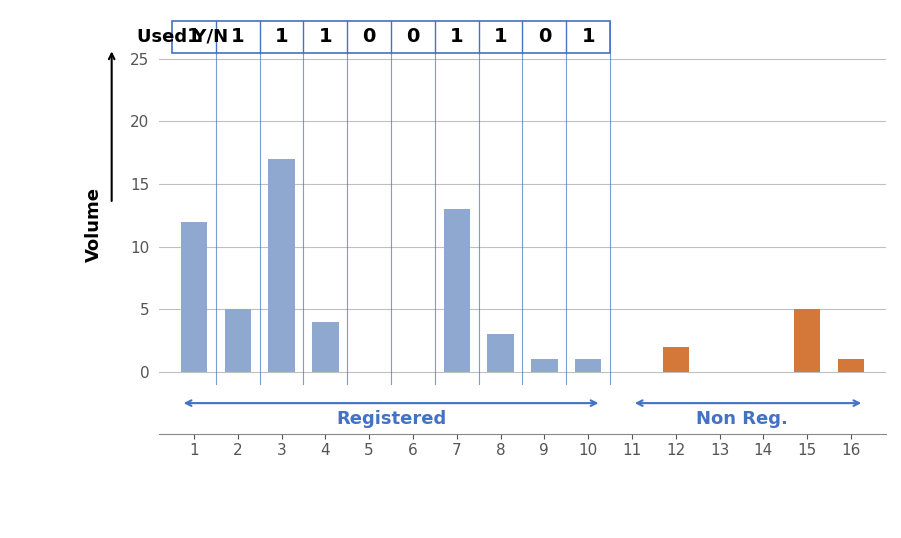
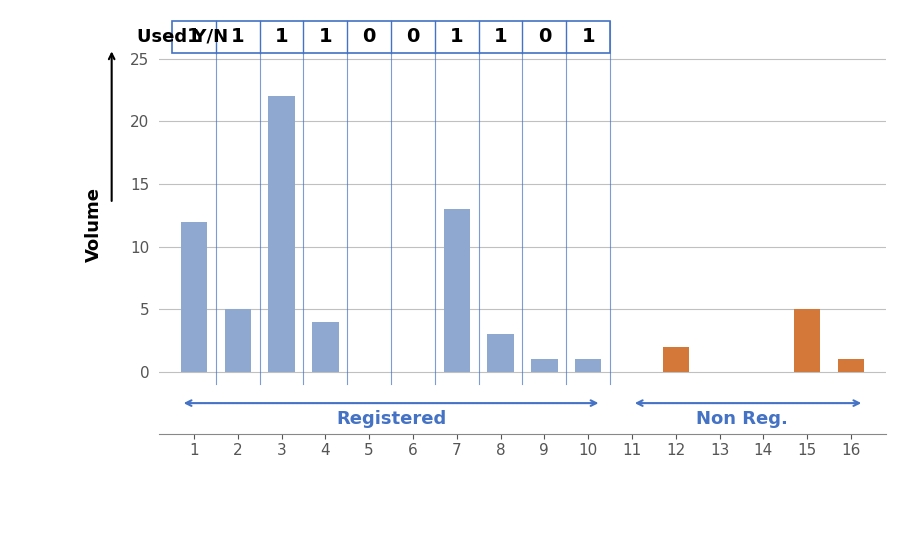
3: 17 -> 22
